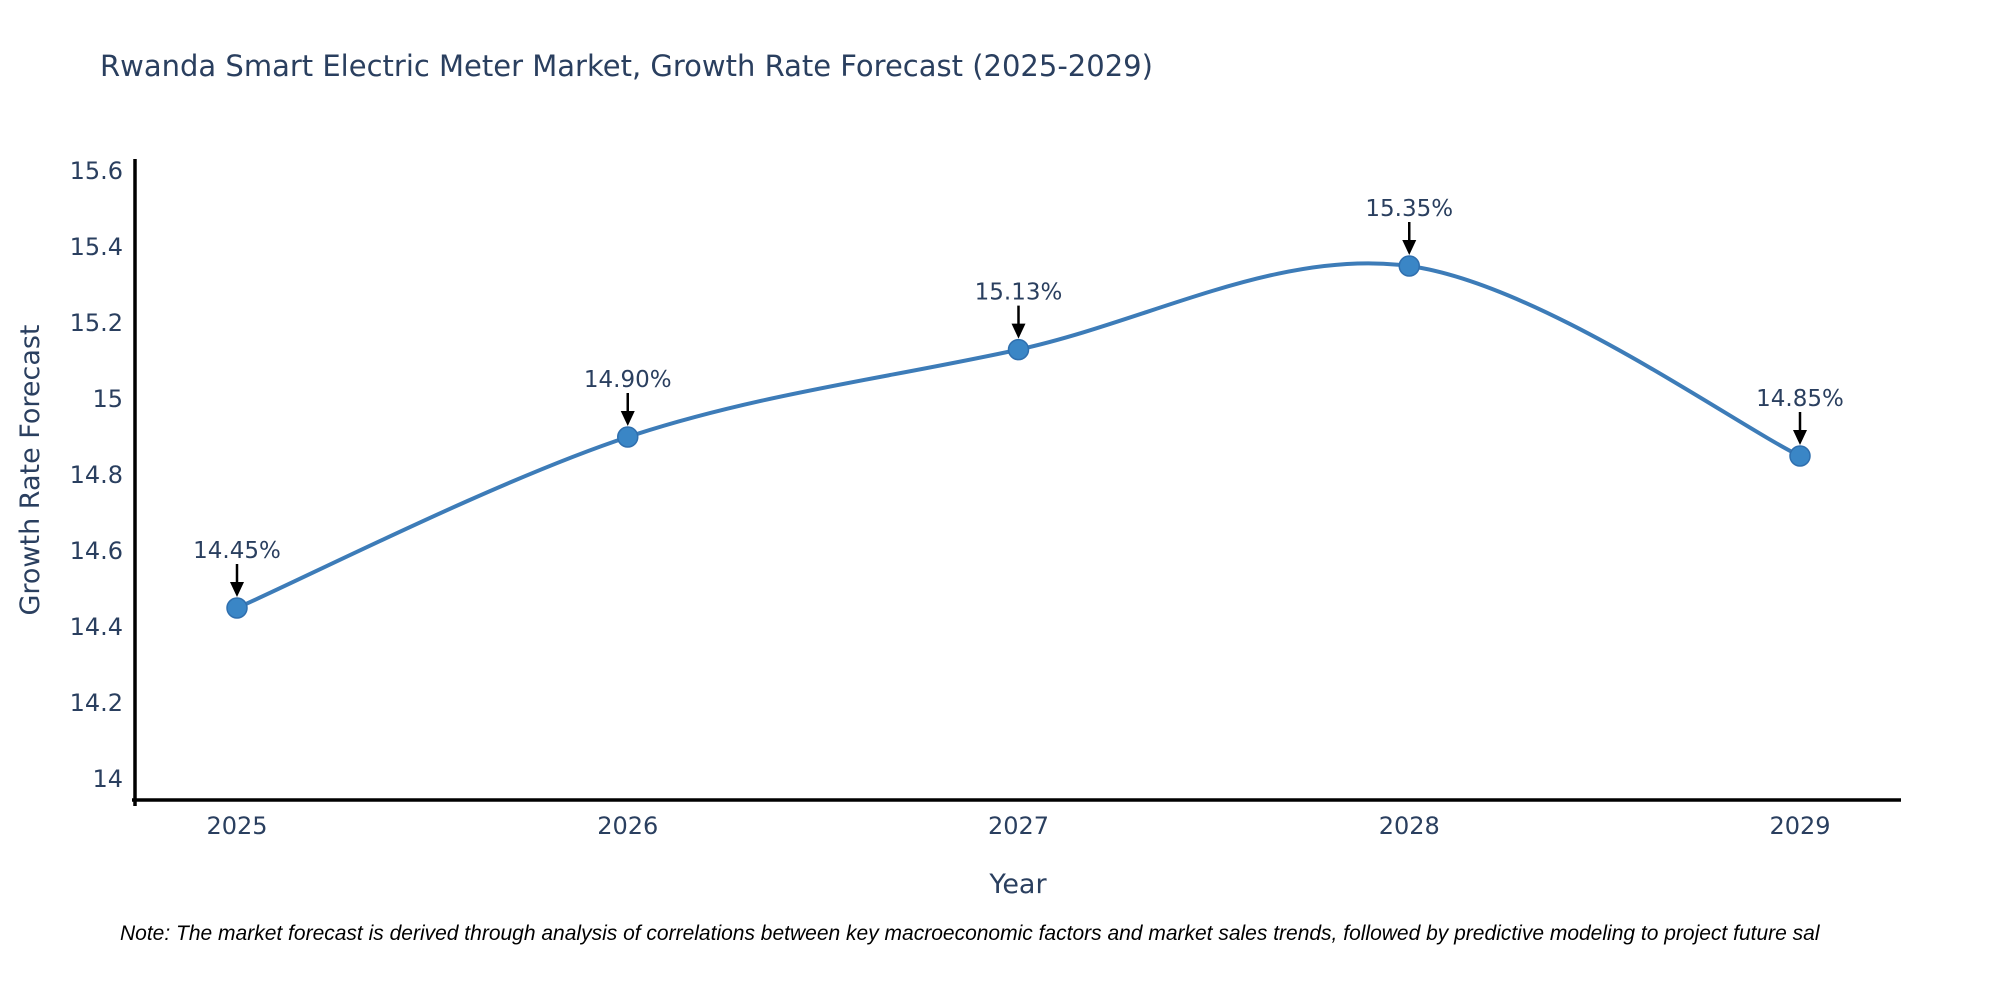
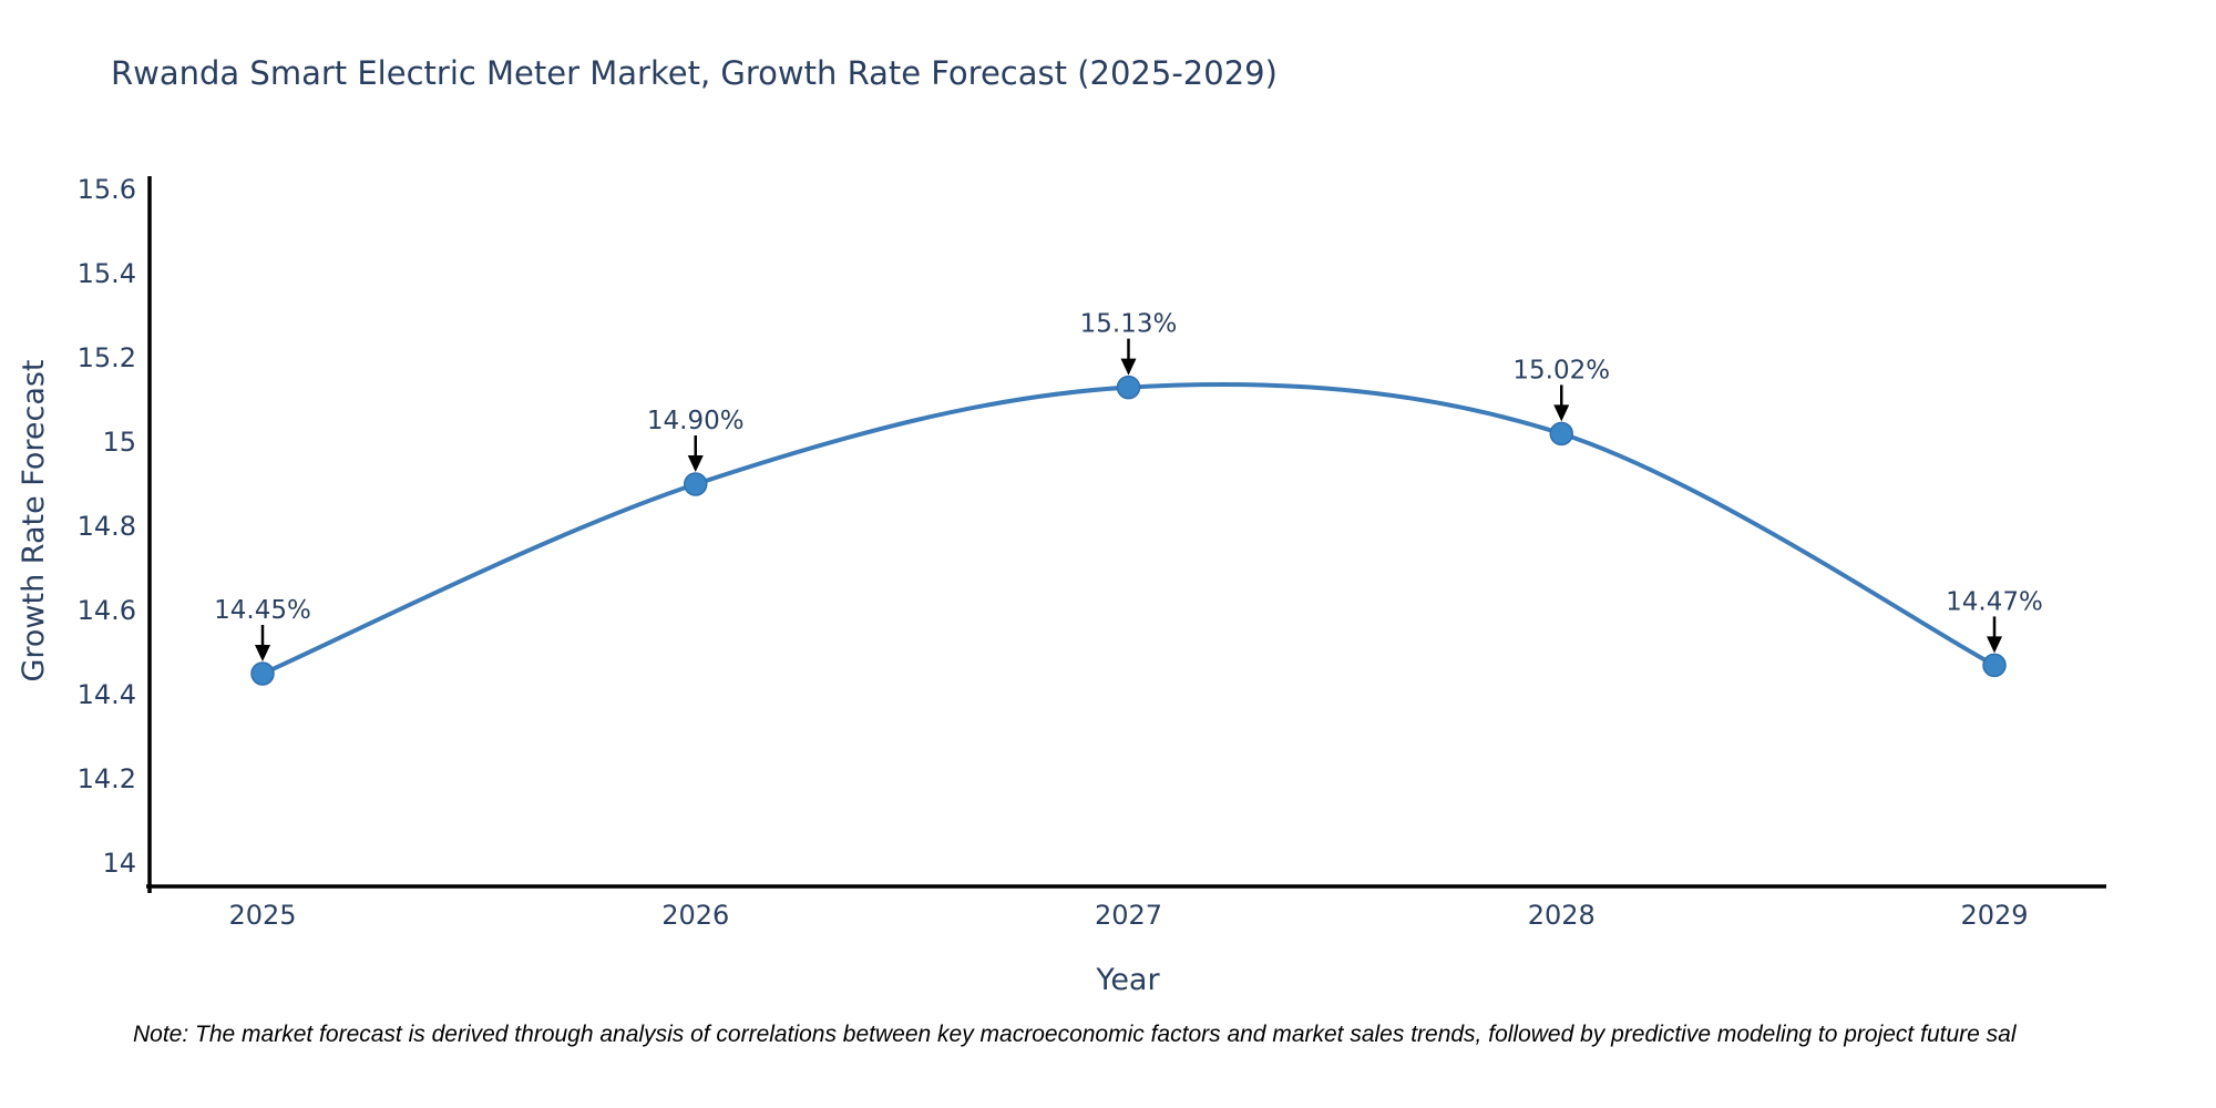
2028: 15.35% -> 15.02%
2029: 14.85% -> 14.47%
